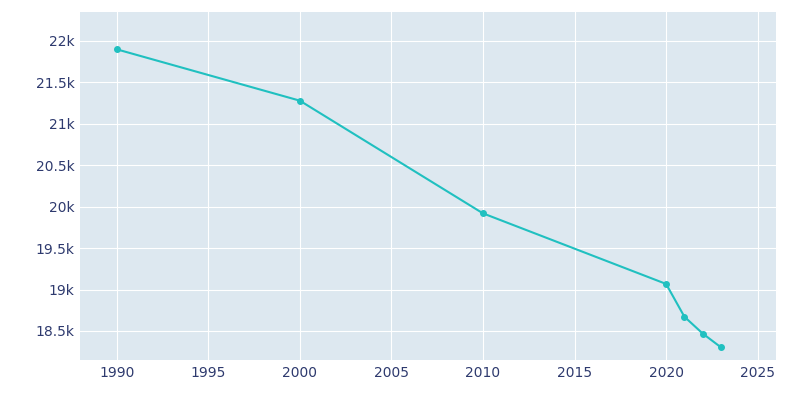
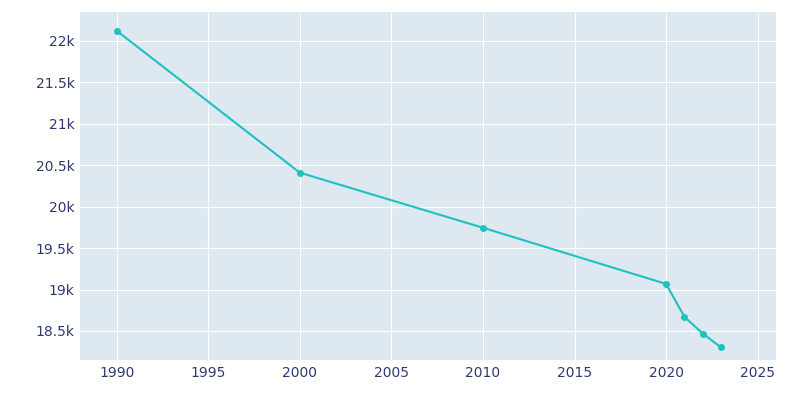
1990: 21.90k -> 22.12k
2000: 21.28k -> 20.41k
2010: 19.92k -> 19.75k
